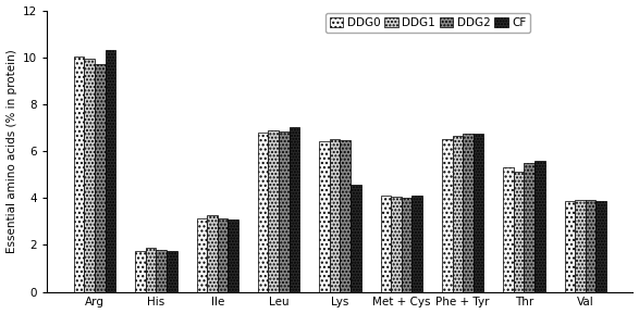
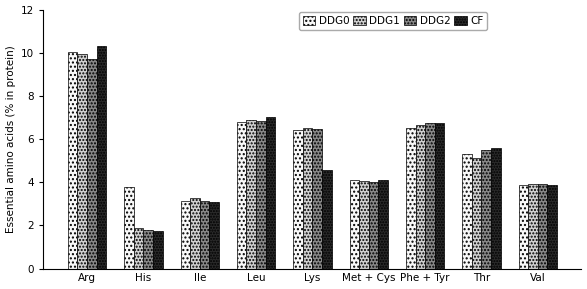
DDG0/His: 1.75 -> 3.80
